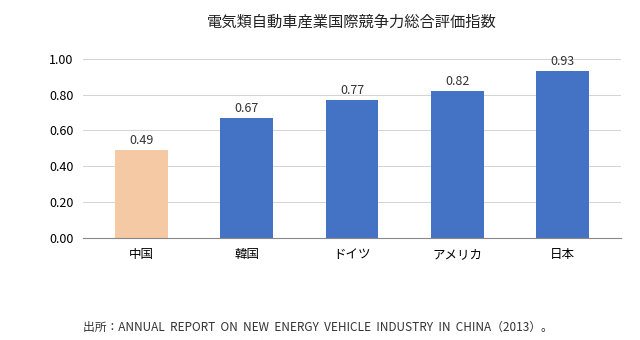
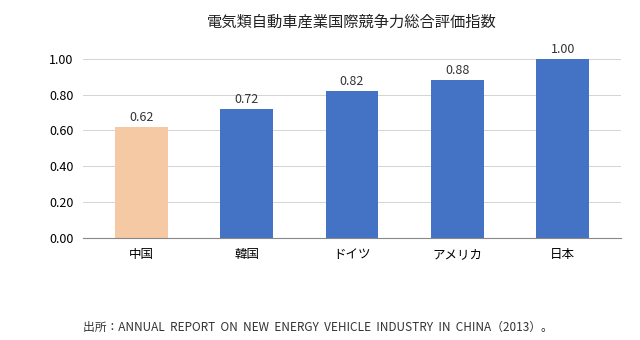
中国: 0.49 -> 0.62
韓国: 0.67 -> 0.72
ドイツ: 0.77 -> 0.82
アメリカ: 0.82 -> 0.88
日本: 0.93 -> 1.00
